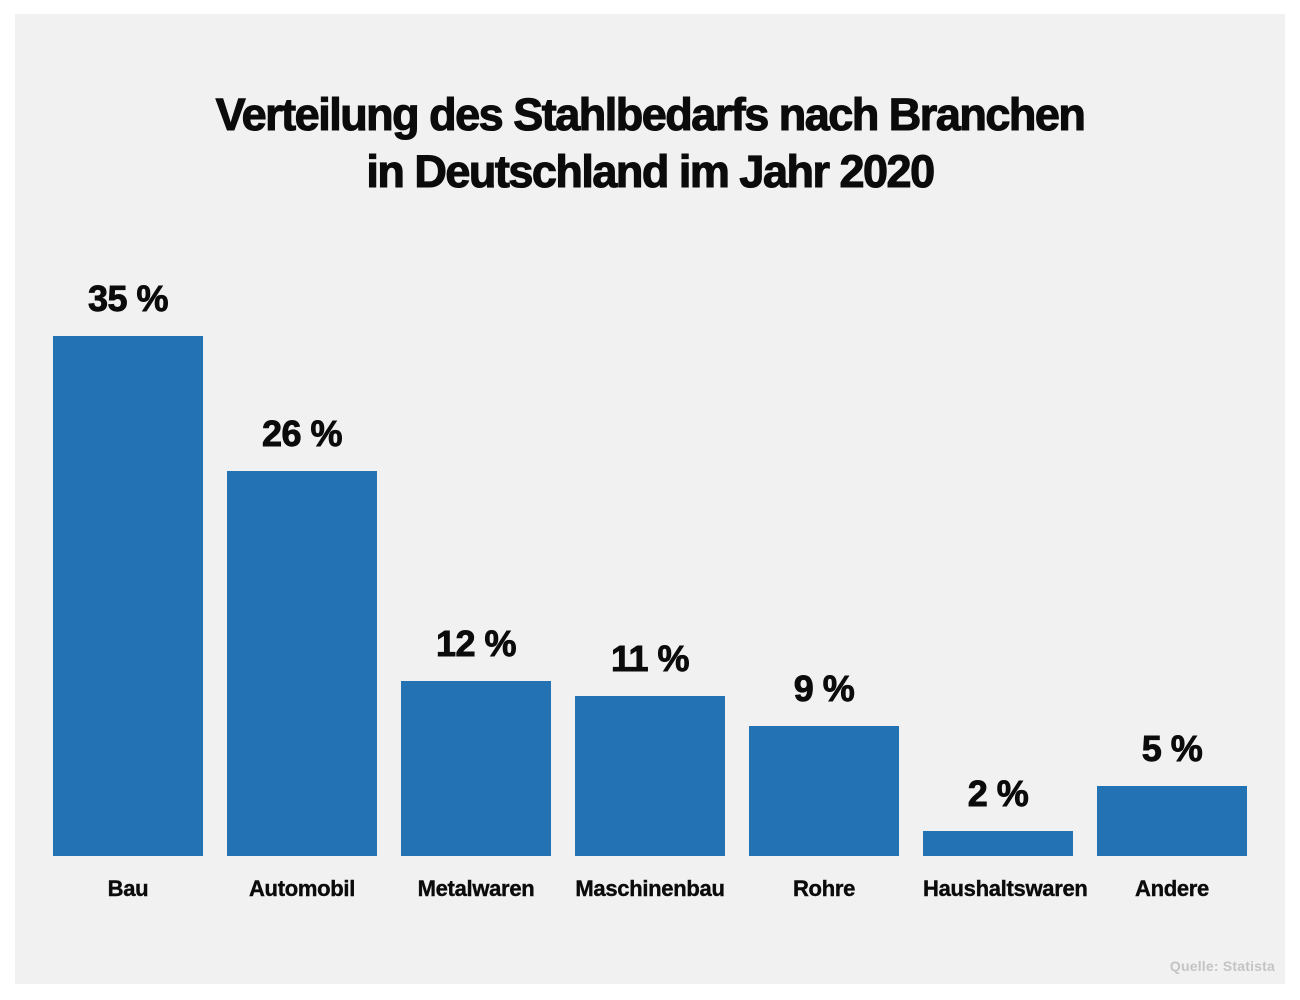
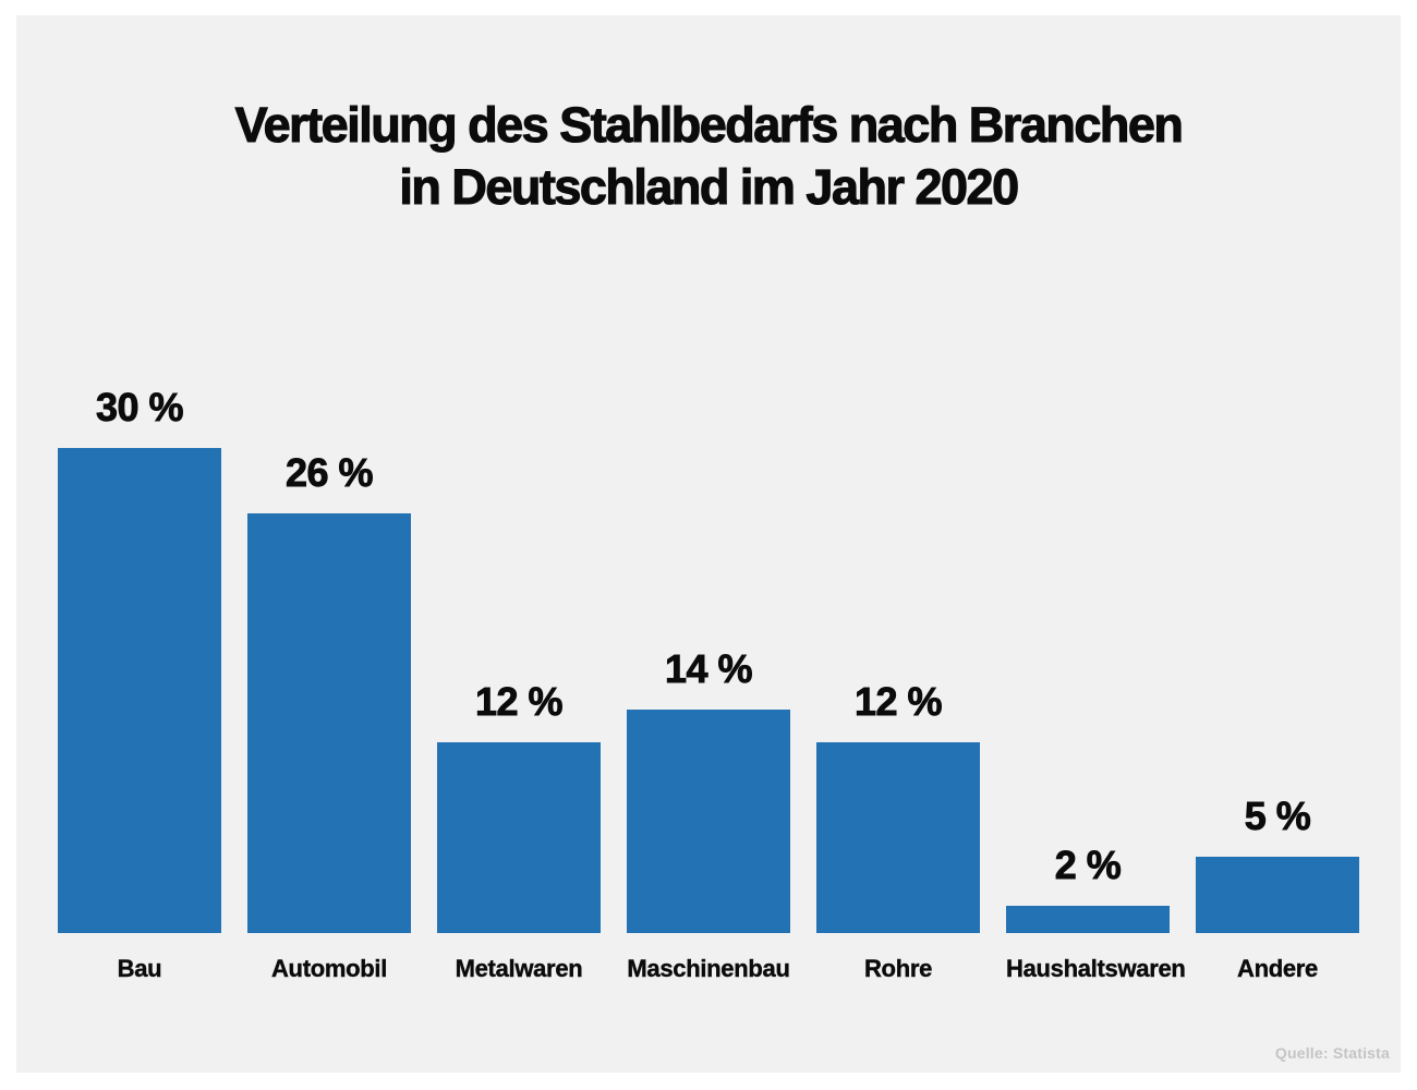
Bau: 35 -> 30
Maschinenbau: 11 -> 14
Rohre: 9 -> 12
